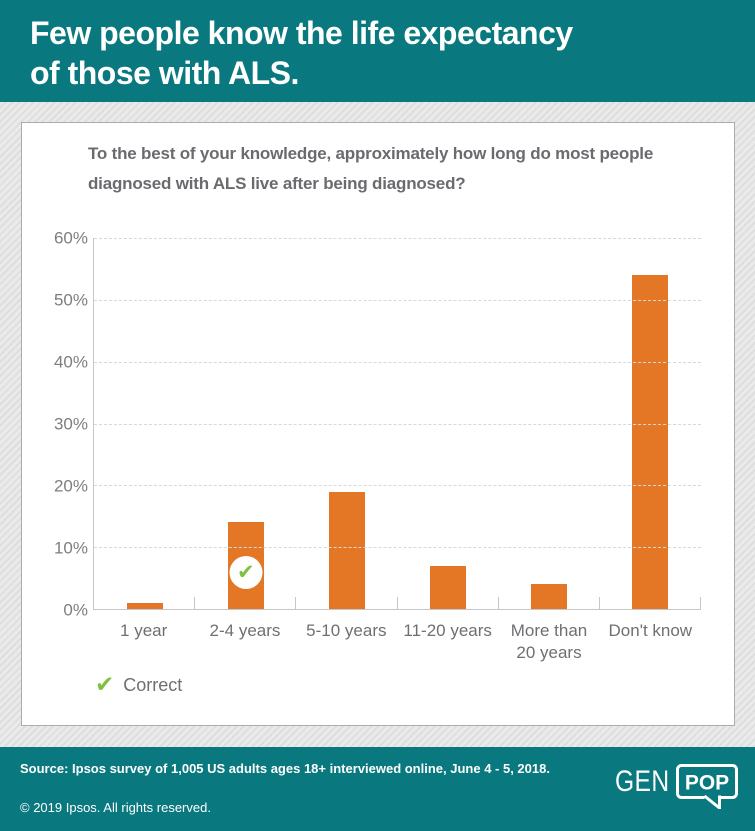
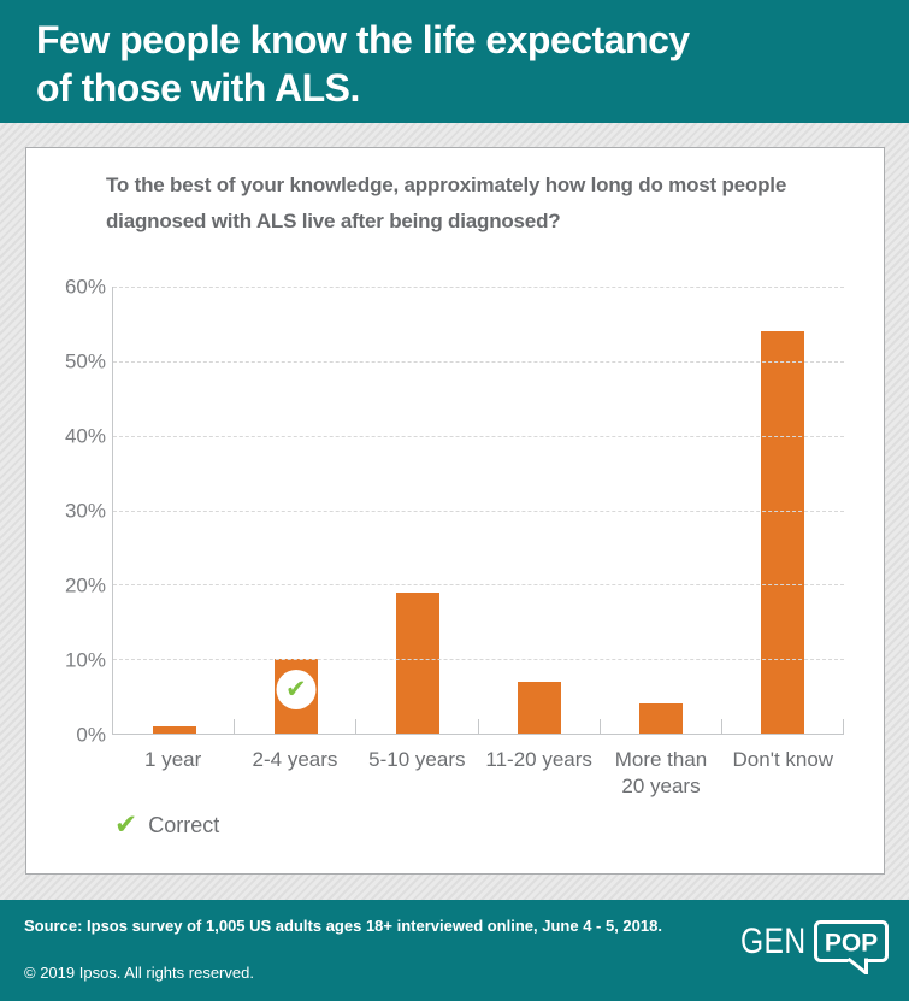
2-4 years: 14% -> 10%
